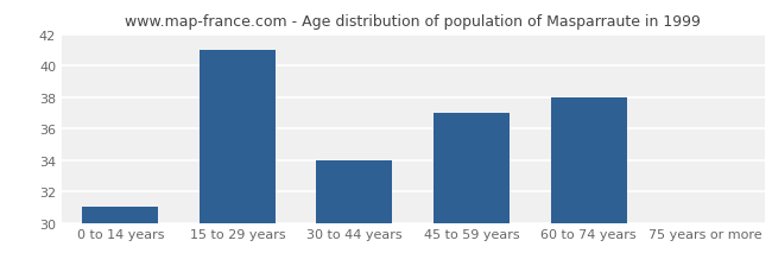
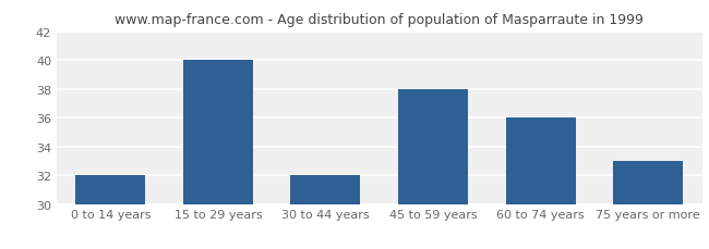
0 to 14 years: 31 -> 32
15 to 29 years: 41 -> 40
30 to 44 years: 34 -> 32
45 to 59 years: 37 -> 38
60 to 74 years: 38 -> 36
75 years or more: 30 -> 33
